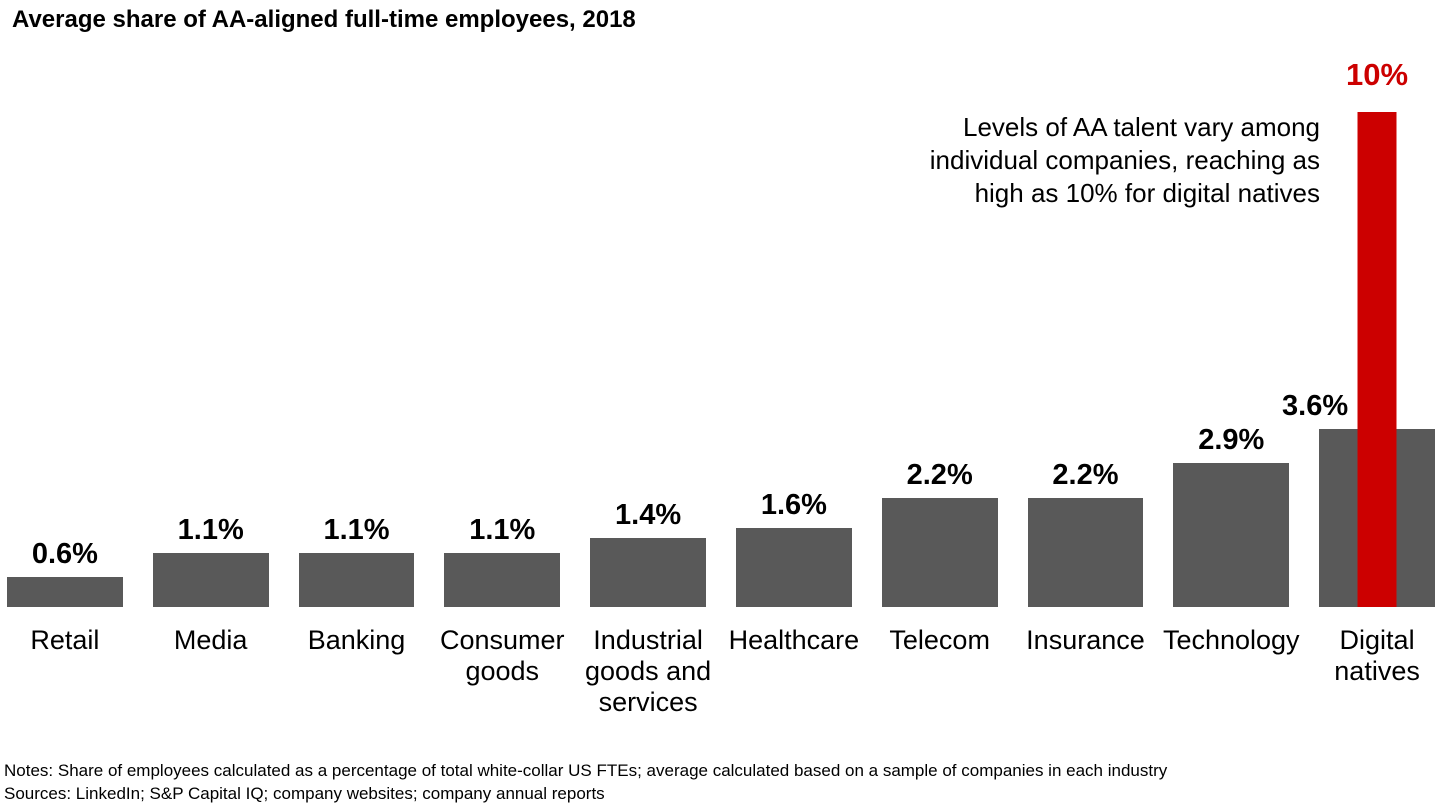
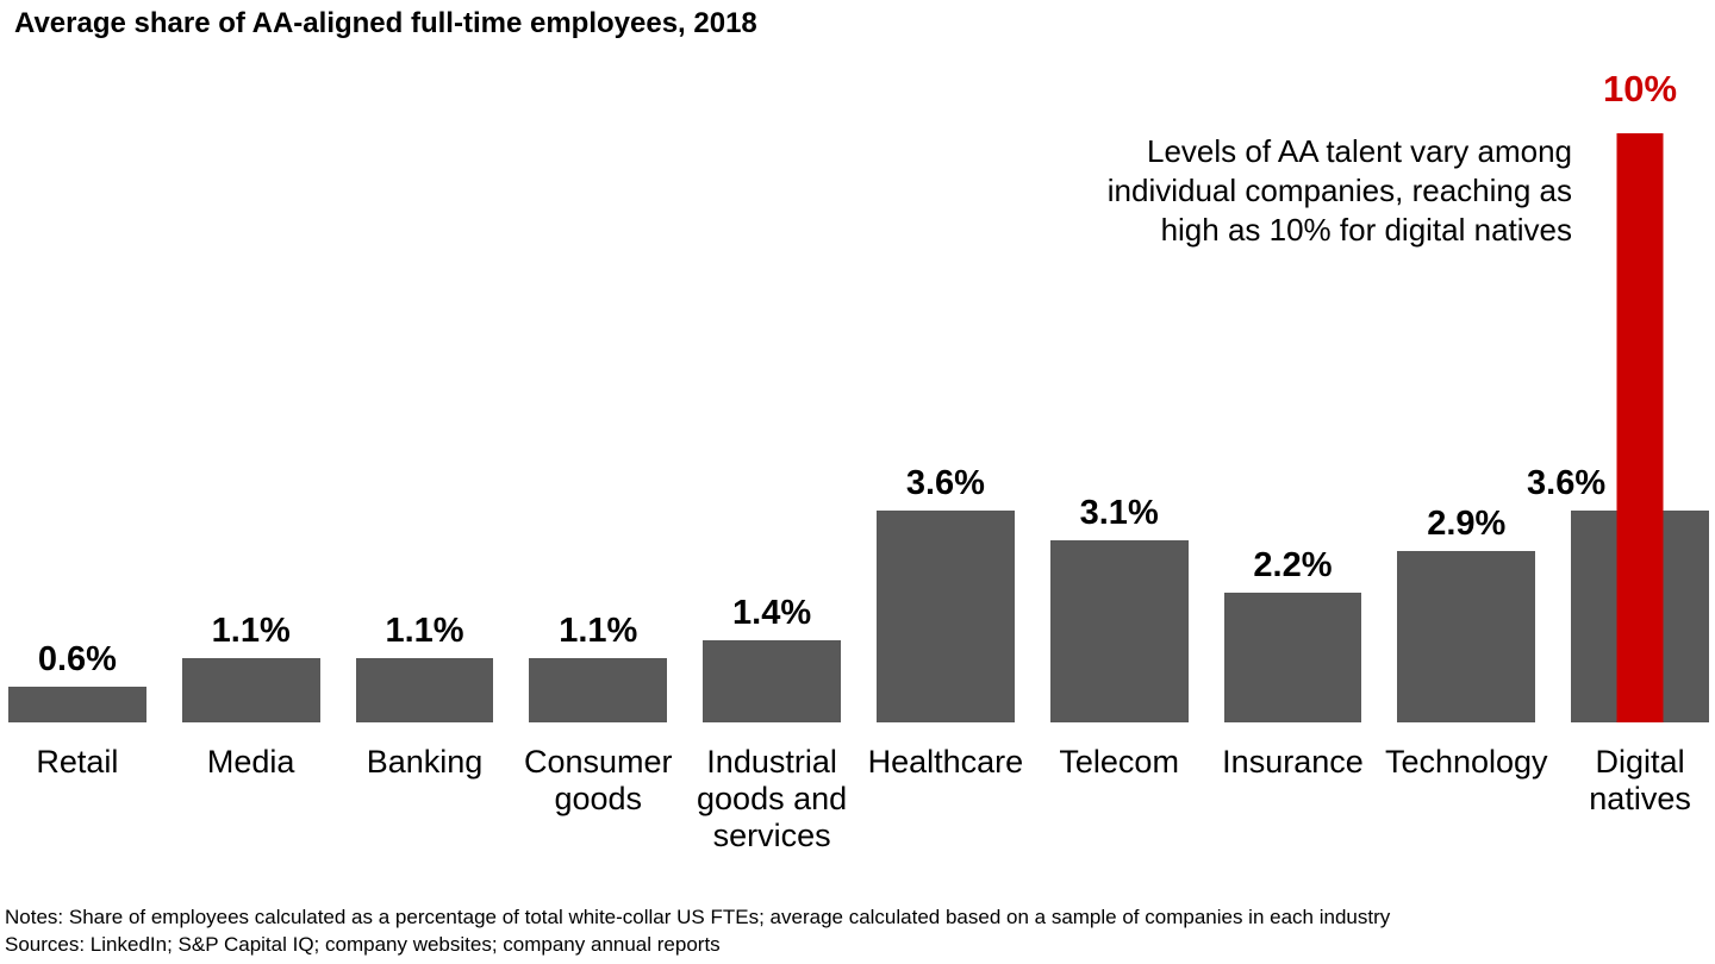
Healthcare: 1.6% -> 3.6%
Telecom: 2.2% -> 3.1%
